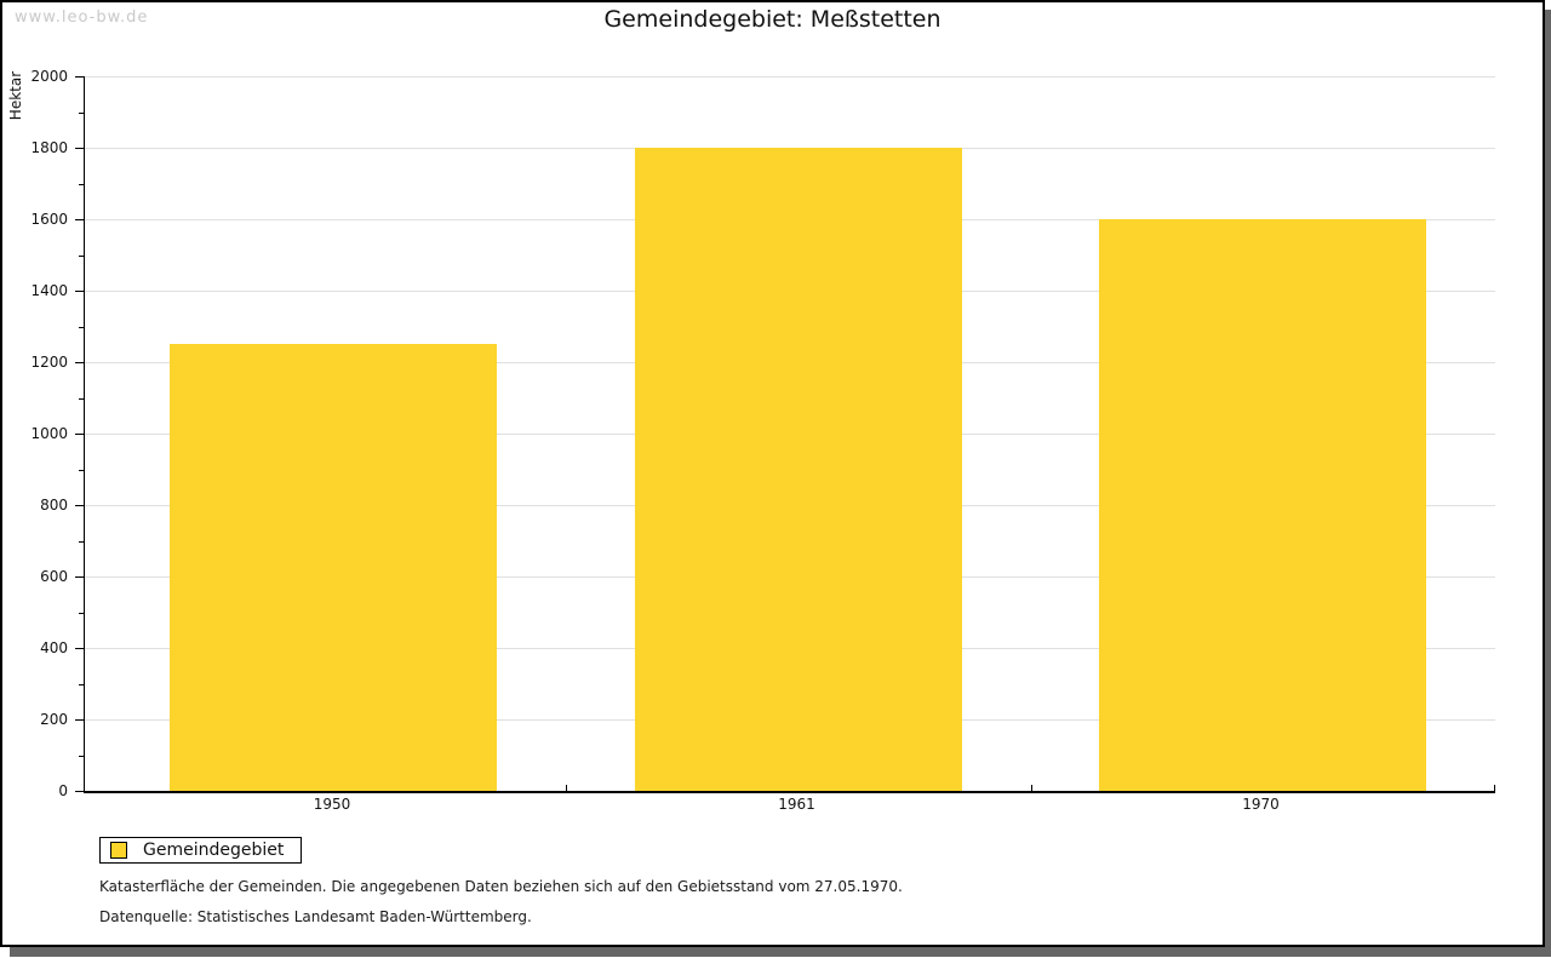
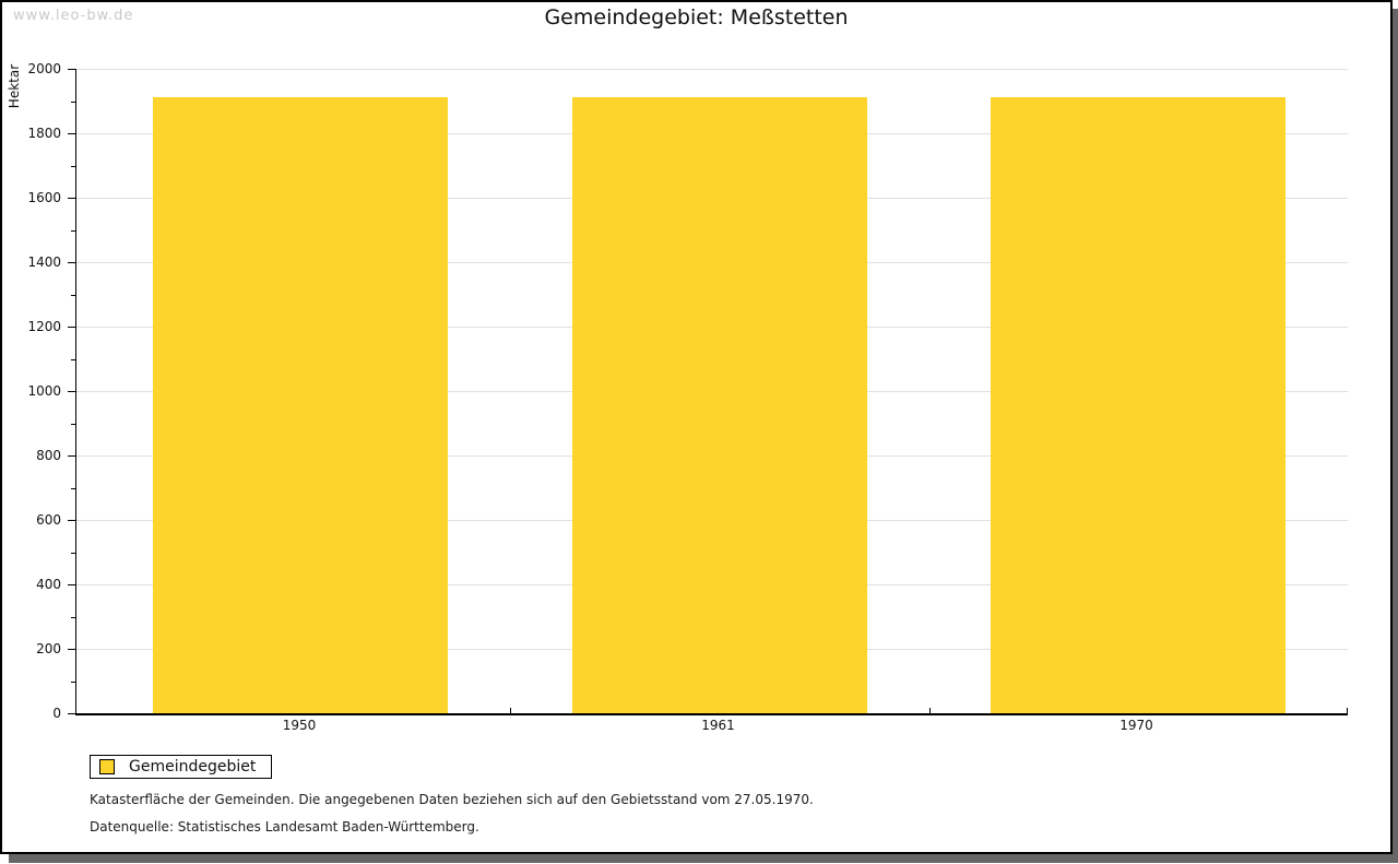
1950: 1250 -> 1910
1961: 1800 -> 1910
1970: 1600 -> 1910
